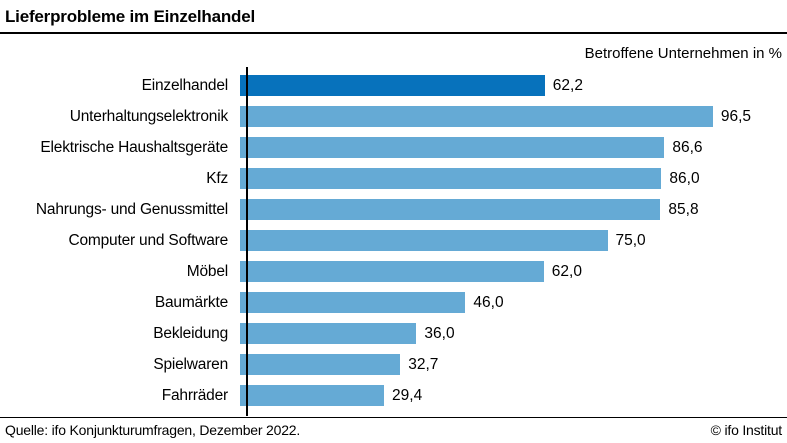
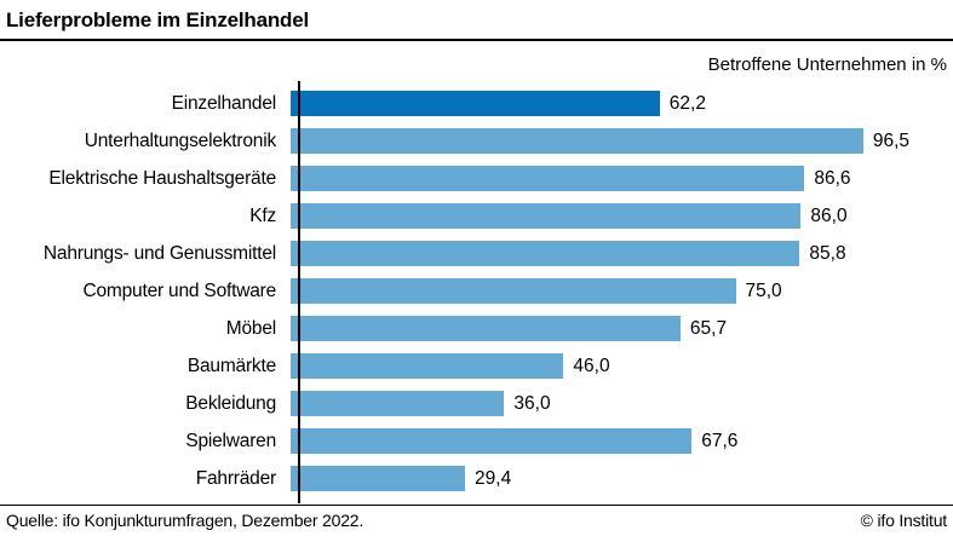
Möbel: 62,0 -> 65,7
Spielwaren: 32,7 -> 67,6
